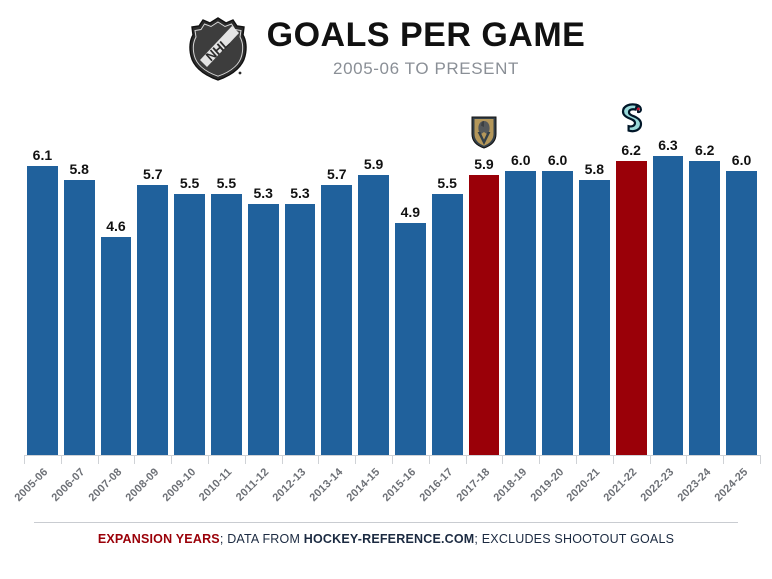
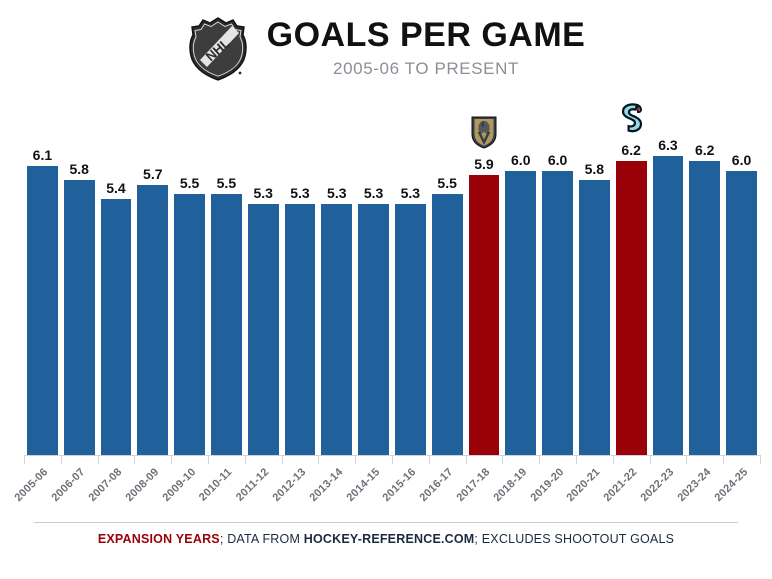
2007-08: 4.6 -> 5.4
2013-14: 5.7 -> 5.3
2014-15: 5.9 -> 5.3
2015-16: 4.9 -> 5.3
